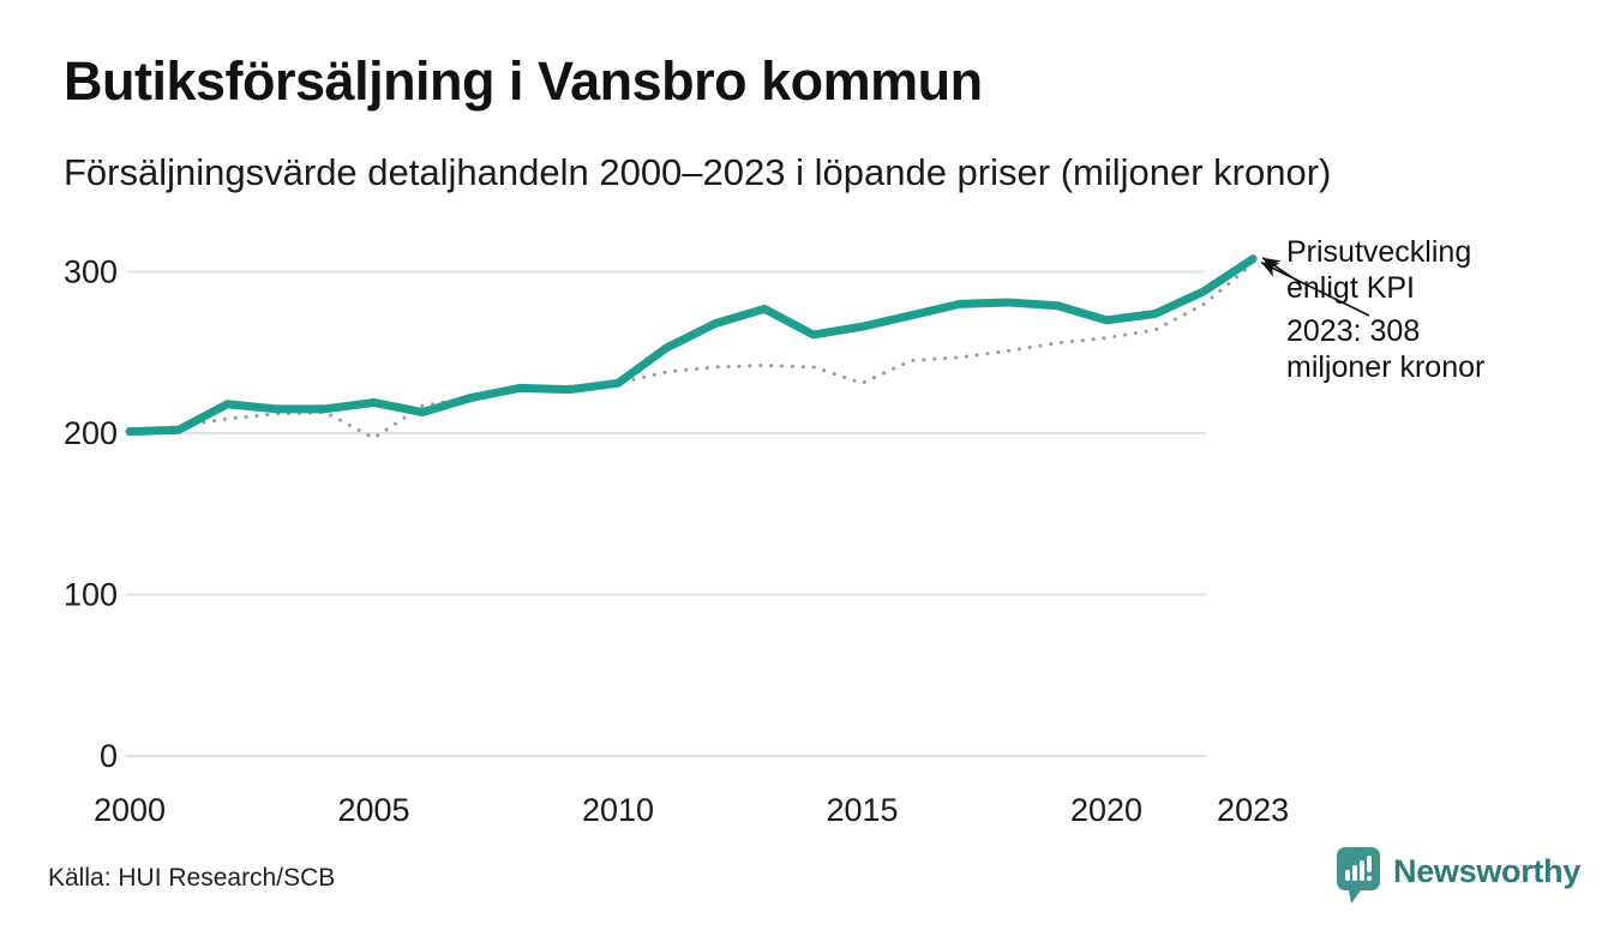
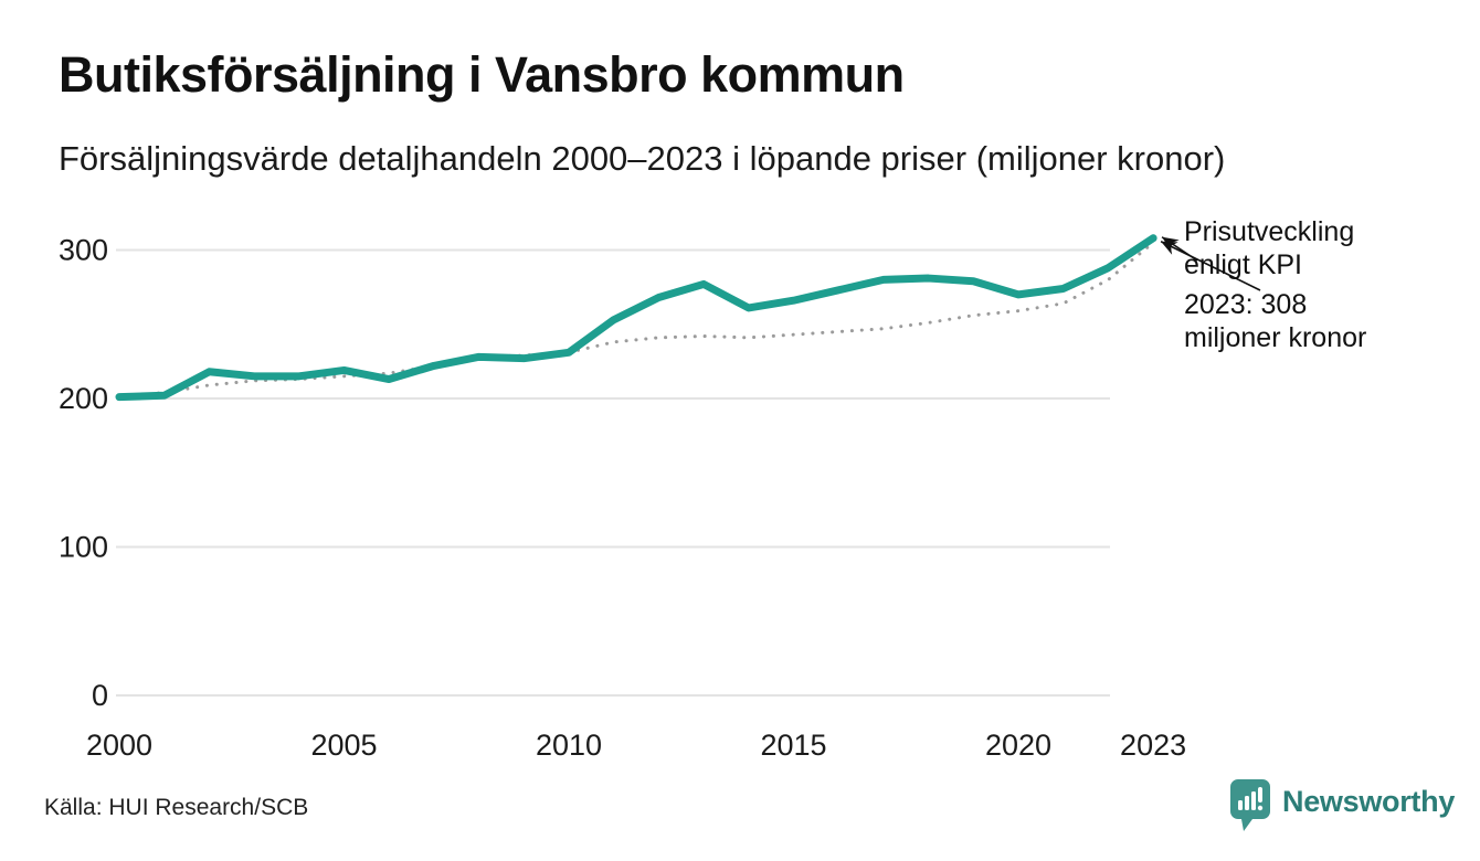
Prisutveckling enligt KPI/2005: 197 -> 215
Prisutveckling enligt KPI/2015: 231 -> 243
